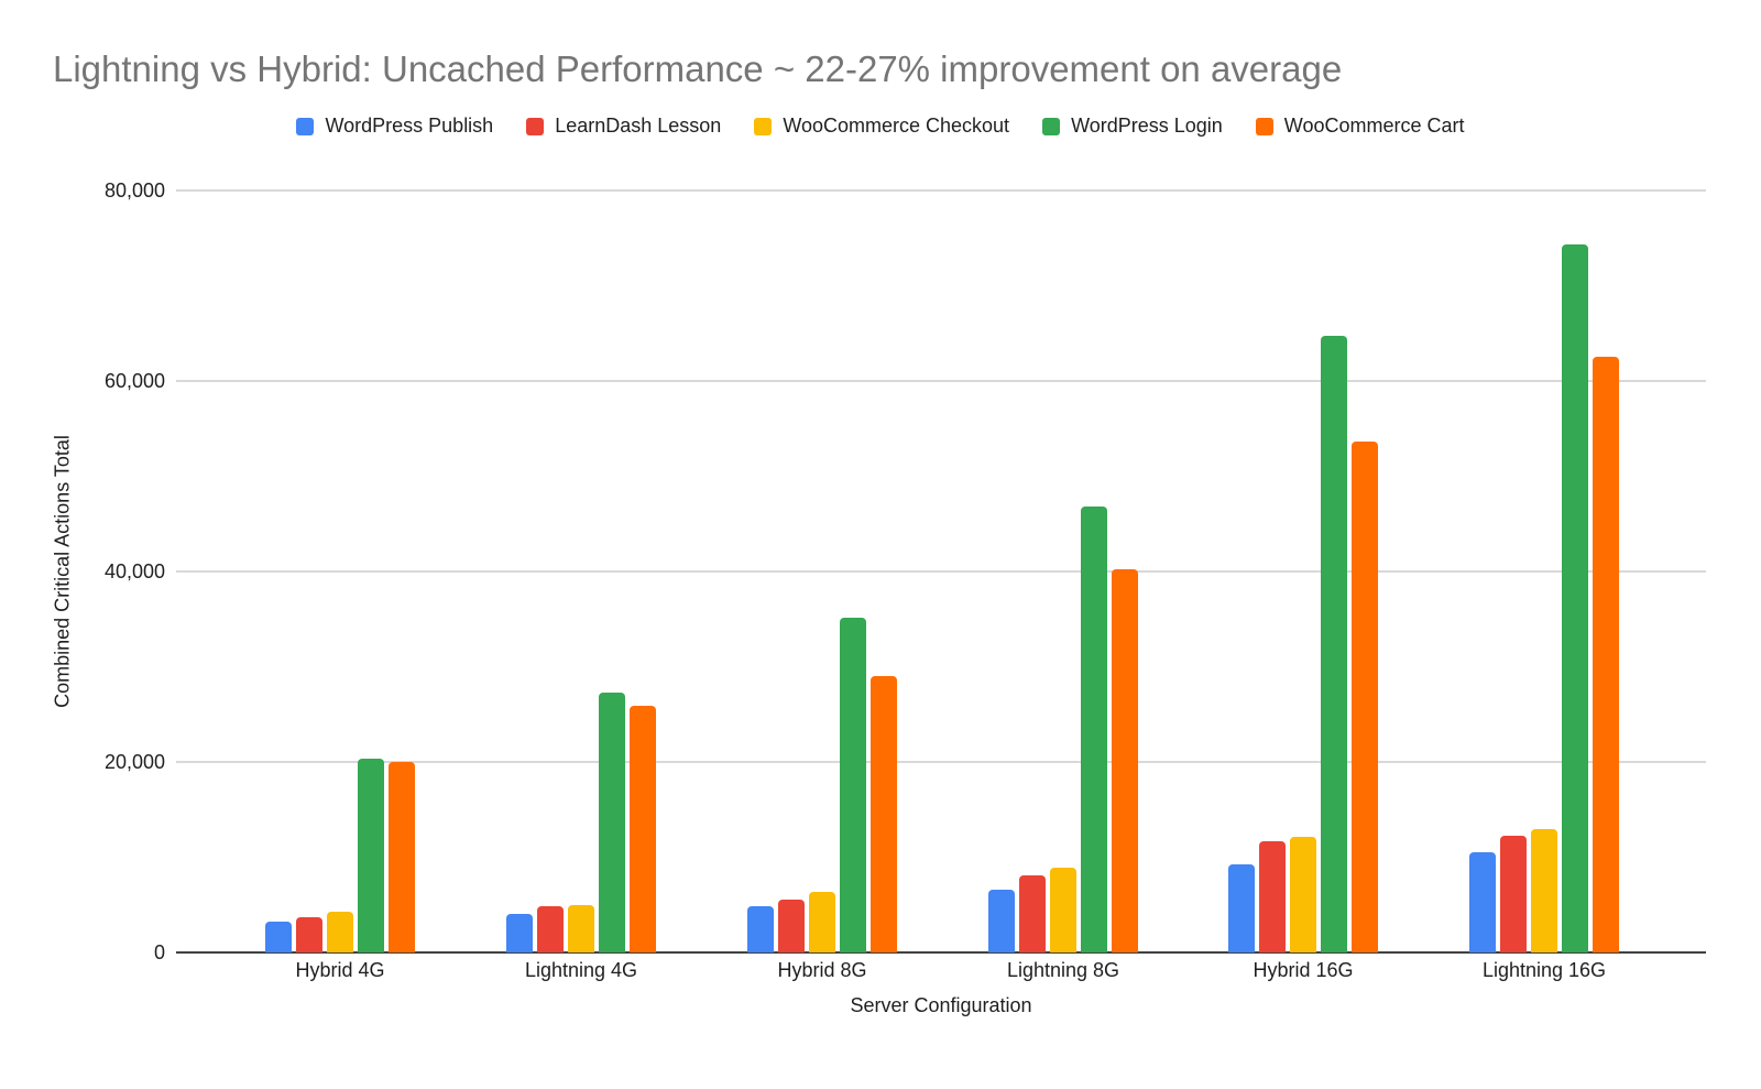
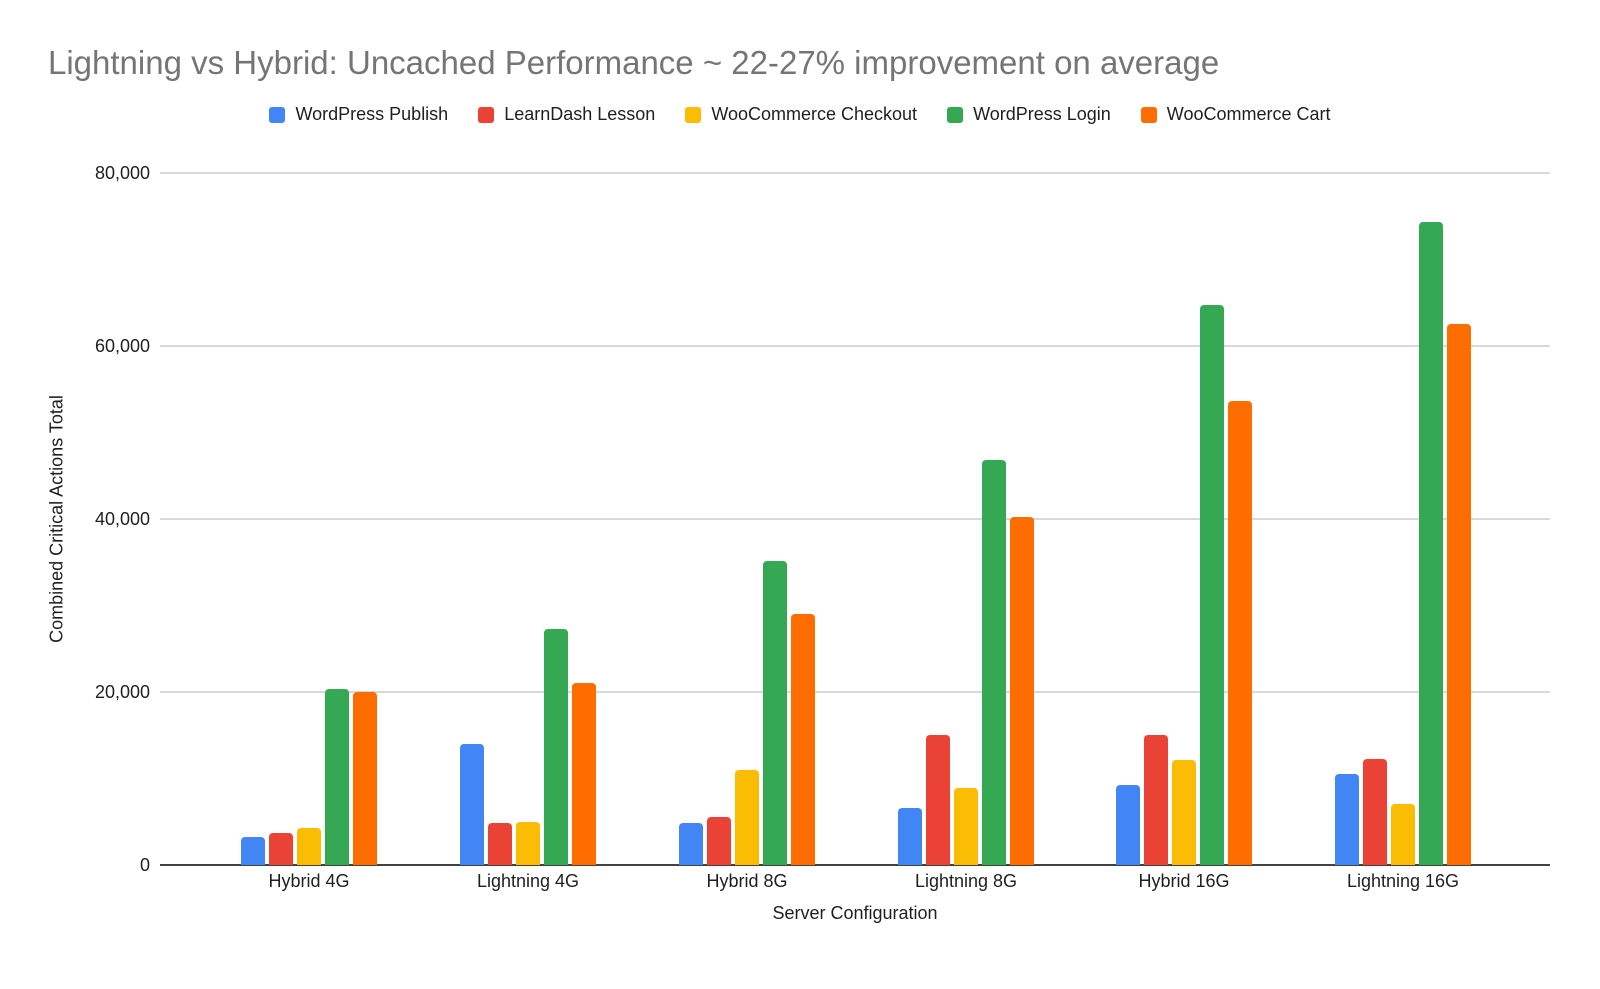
WordPress Publish/Lightning 4G: 4000 -> 14000
WooCommerce Cart/Lightning 4G: 26000 -> 21000
WooCommerce Checkout/Hybrid 8G: 6000 -> 11000
LearnDash Lesson/Lightning 8G: 8000 -> 15000
LearnDash Lesson/Hybrid 16G: 12000 -> 15000
WooCommerce Checkout/Lightning 16G: 13000 -> 7000
